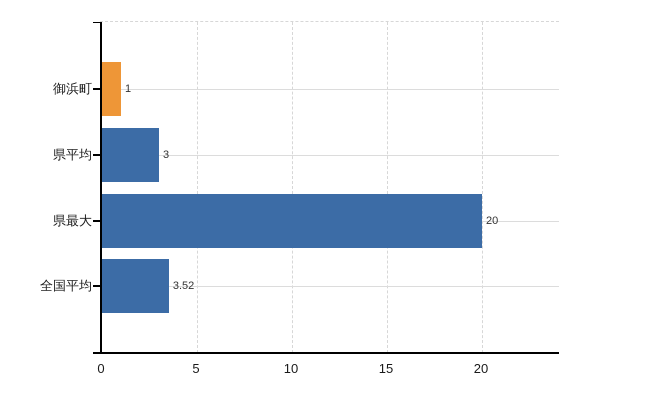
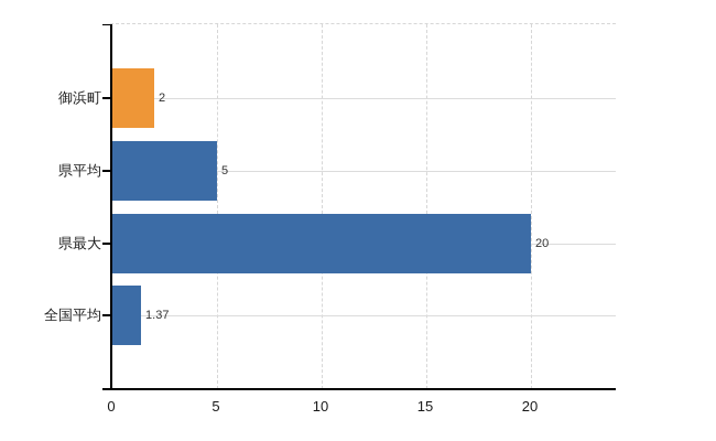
御浜町: 1 -> 2
県平均: 3 -> 5
全国平均: 3.52 -> 1.37
